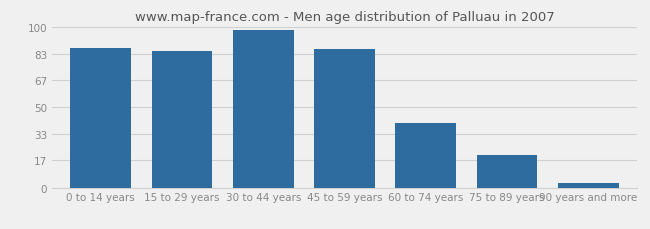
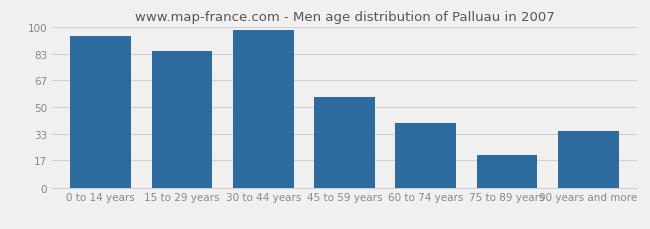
0 to 14 years: 87 -> 94
45 to 59 years: 86 -> 56
90 years and more: 3 -> 35
